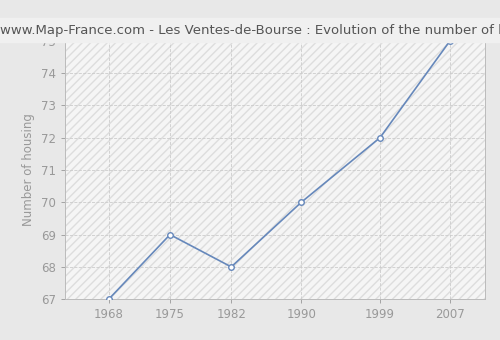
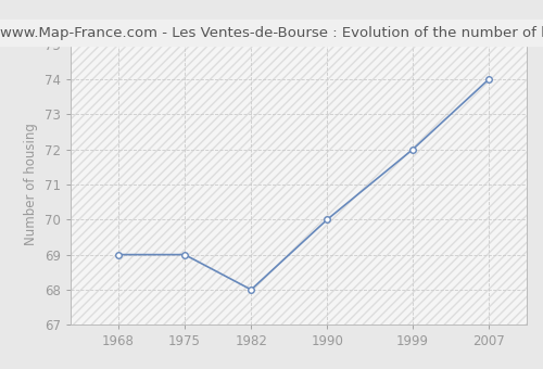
1968: 67 -> 69
2007: 75 -> 74
